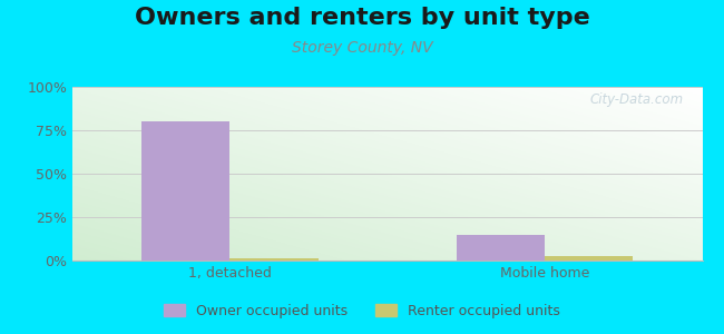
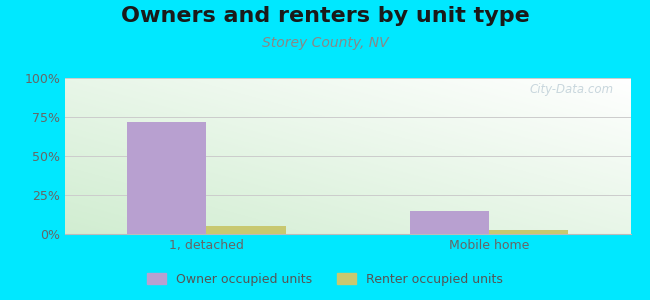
Owner occupied units/1, detached: 80% -> 72%
Renter occupied units/1, detached: 2% -> 5%
